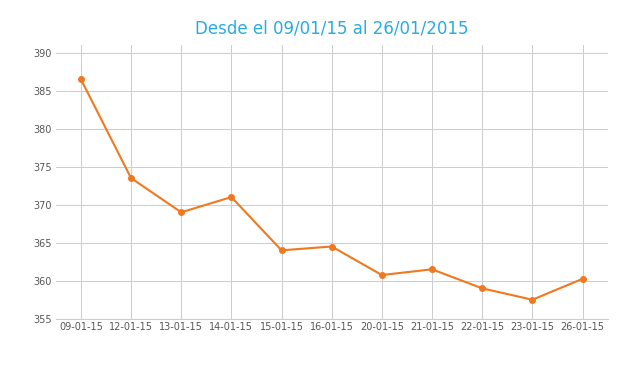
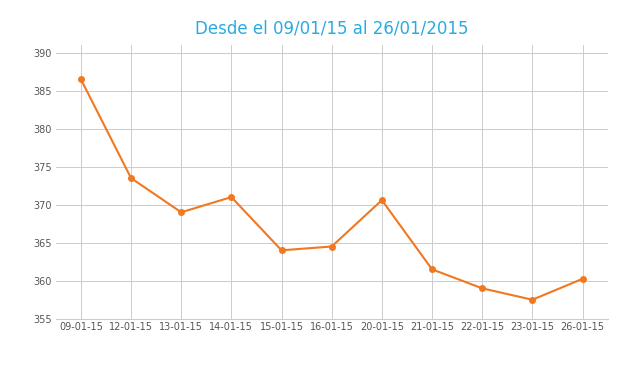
20-01-15: 360.8 -> 370.6
